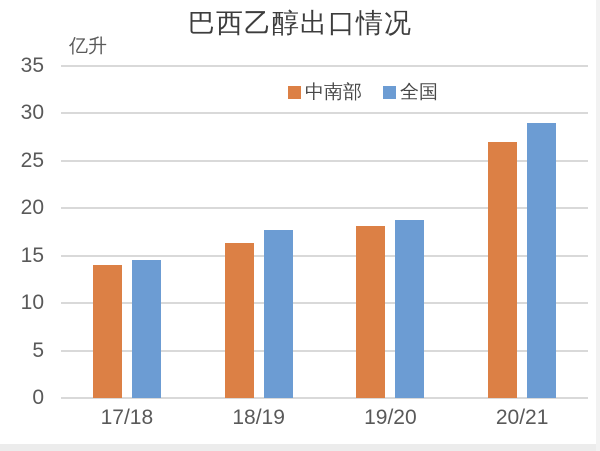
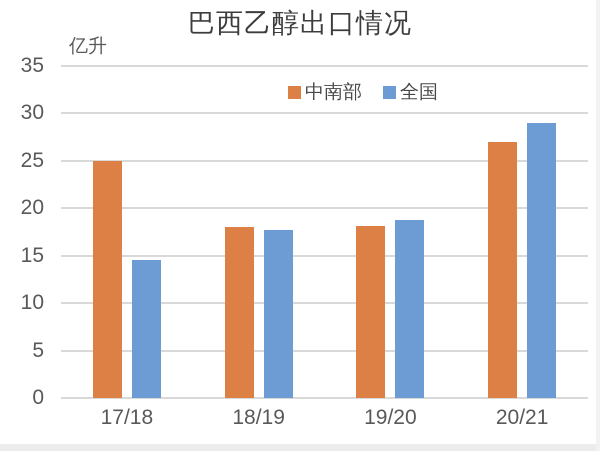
中南部/17/18: 14 -> 25
中南部/18/19: 16 -> 18
